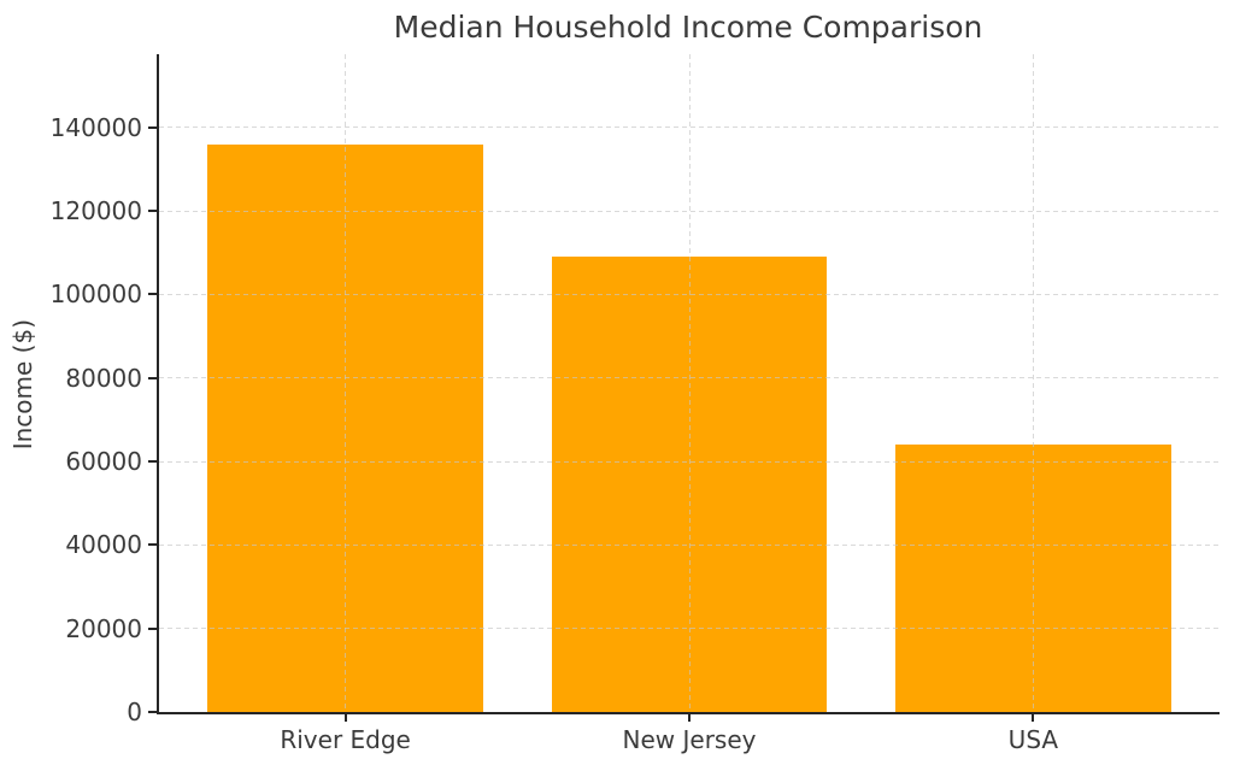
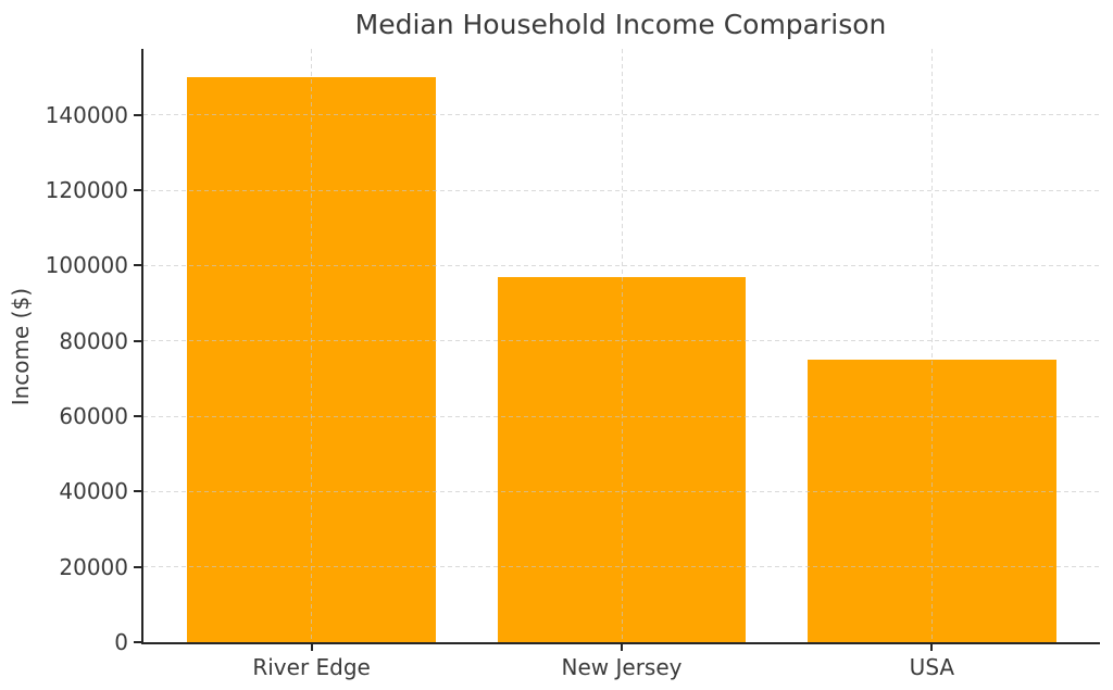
River Edge: 136000 -> 150000
New Jersey: 109000 -> 97000
USA: 64000 -> 75000
